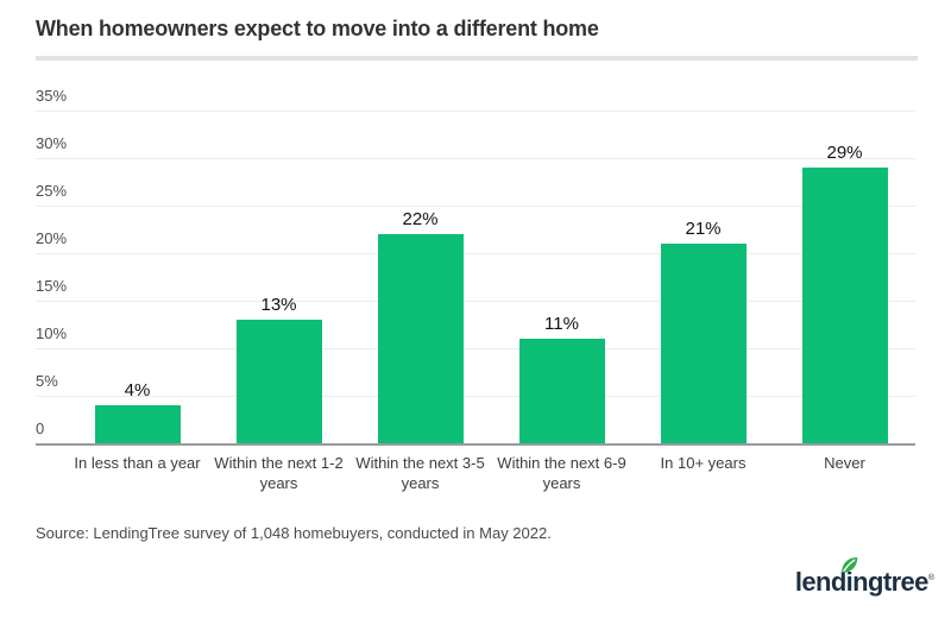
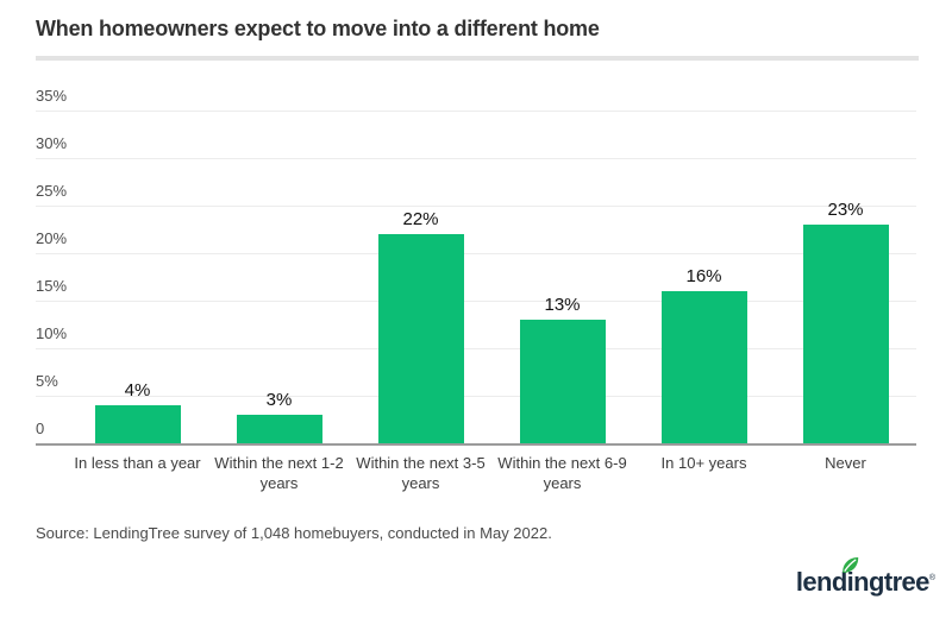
Within the next 1-2 years: 13% -> 3%
Within the next 6-9 years: 11% -> 13%
In 10+ years: 21% -> 16%
Never: 29% -> 23%
